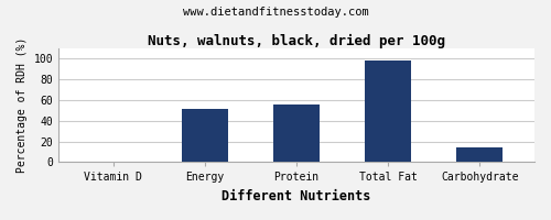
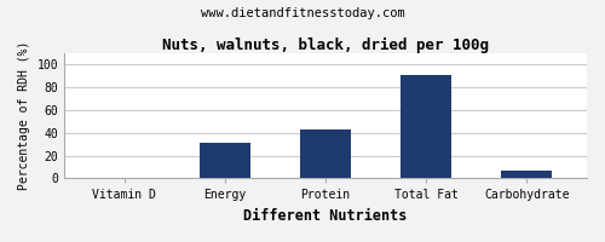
Energy: 52 -> 31
Protein: 56 -> 43
Total Fat: 98 -> 91
Carbohydrate: 14 -> 7
